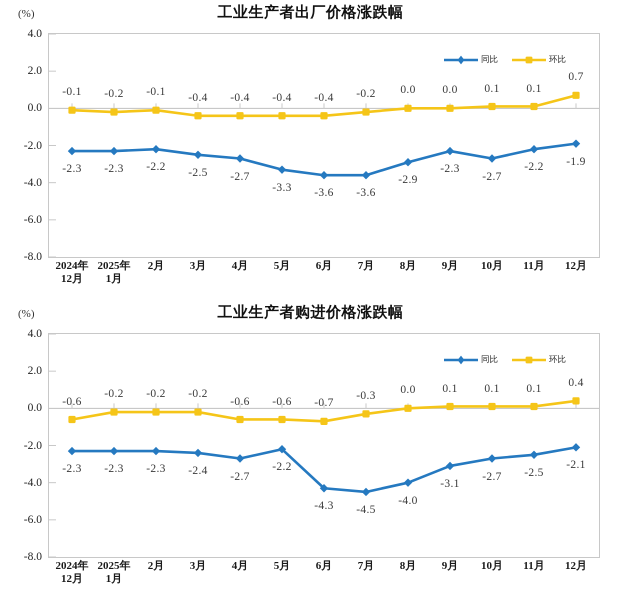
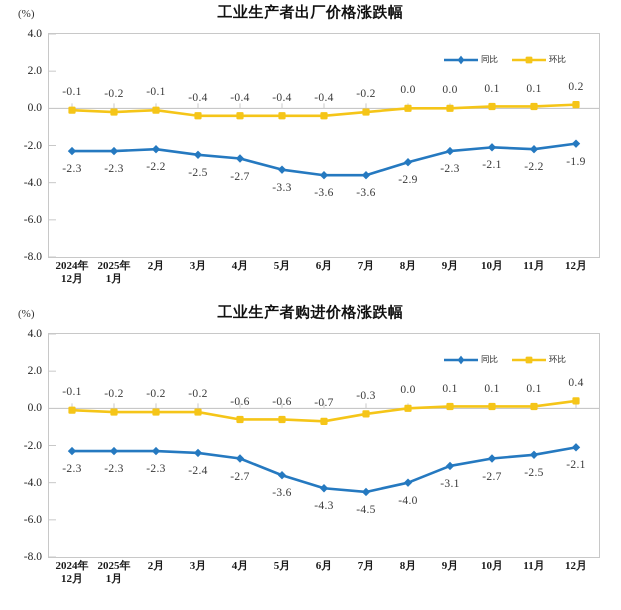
工业生产者出厂价格涨跌幅/同比/10月: -2.7 -> -2.1
工业生产者出厂价格涨跌幅/环比/12月: 0.7 -> 0.2
工业生产者购进价格涨跌幅/环比/2024年12月: -0.6 -> -0.1
工业生产者购进价格涨跌幅/同比/5月: -2.2 -> -3.6
